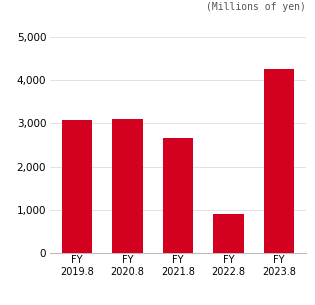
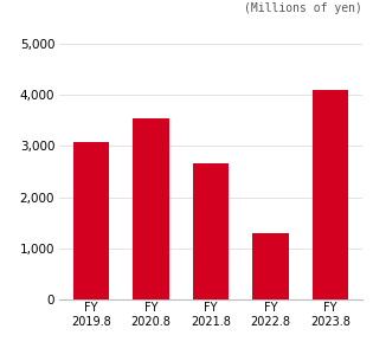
FY 2020.8: 3,100 -> 3,530
FY 2022.8: 900 -> 1,290
FY 2023.8: 4,250 -> 4,090
